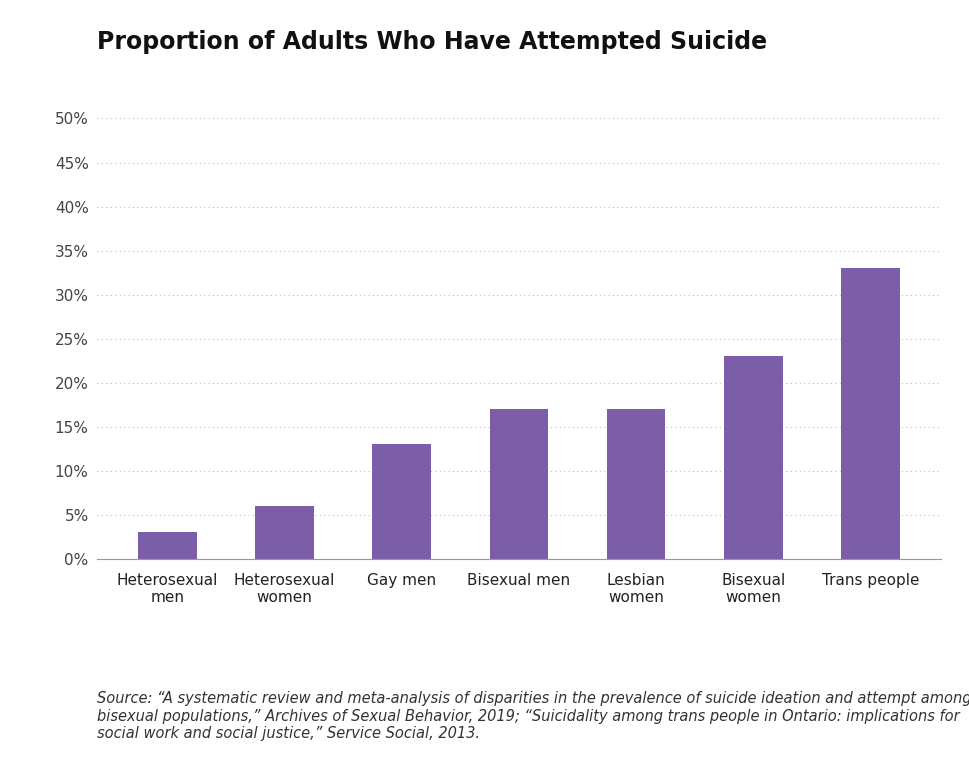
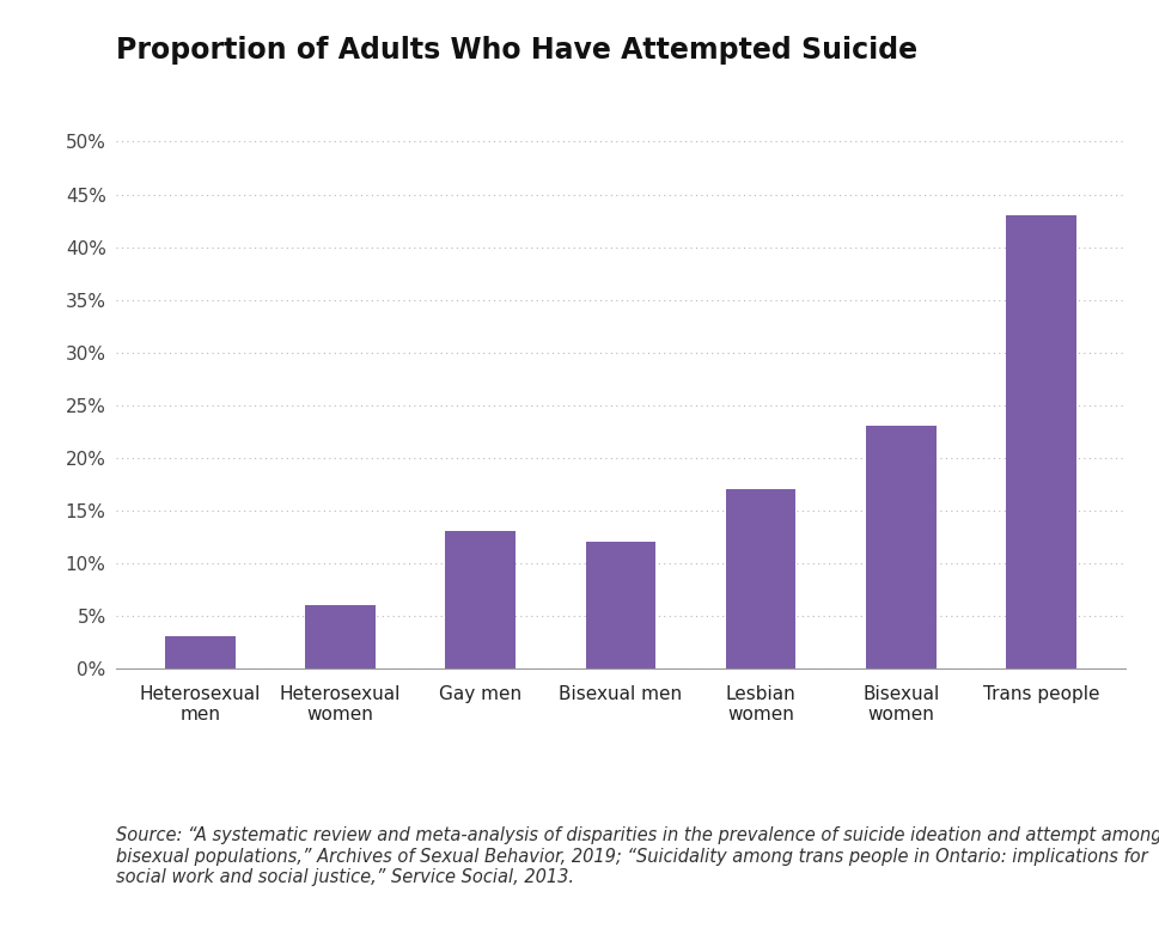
Bisexual men: 17% -> 12%
Trans people: 33% -> 43%
